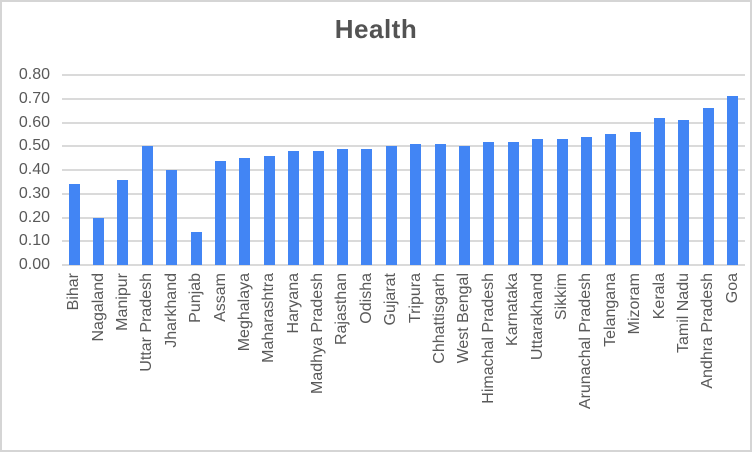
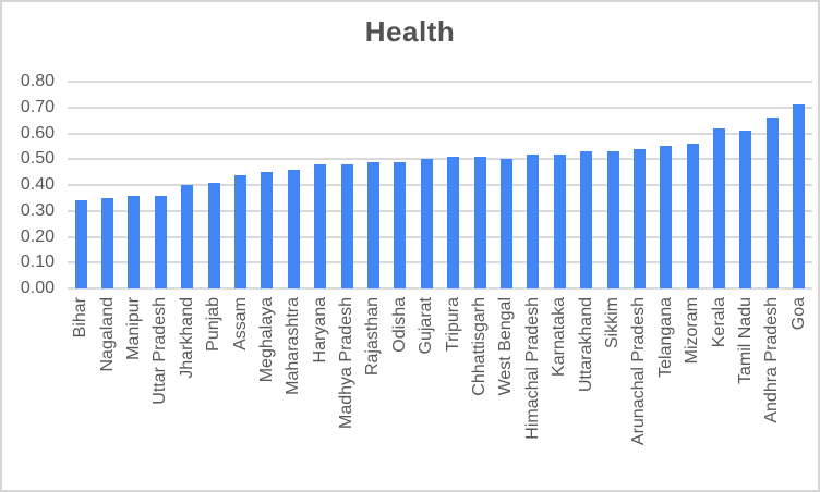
Nagaland: 0.20 -> 0.35
Uttar Pradesh: 0.50 -> 0.36
Punjab: 0.14 -> 0.41
